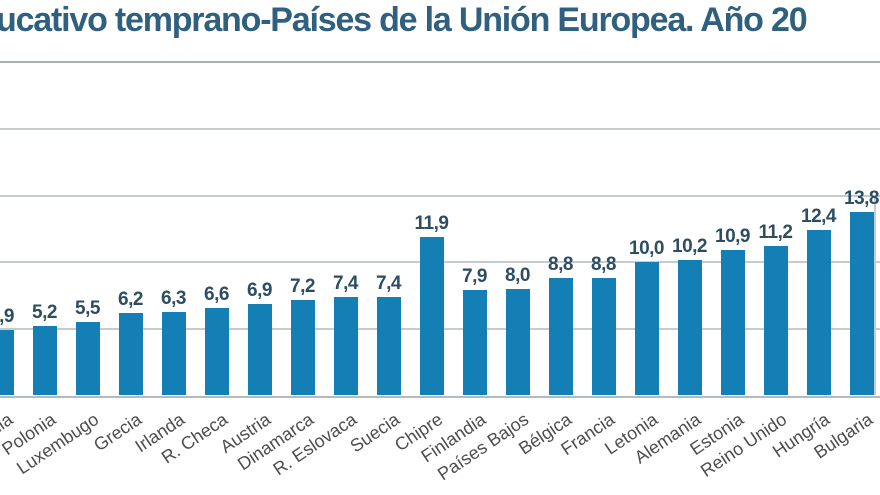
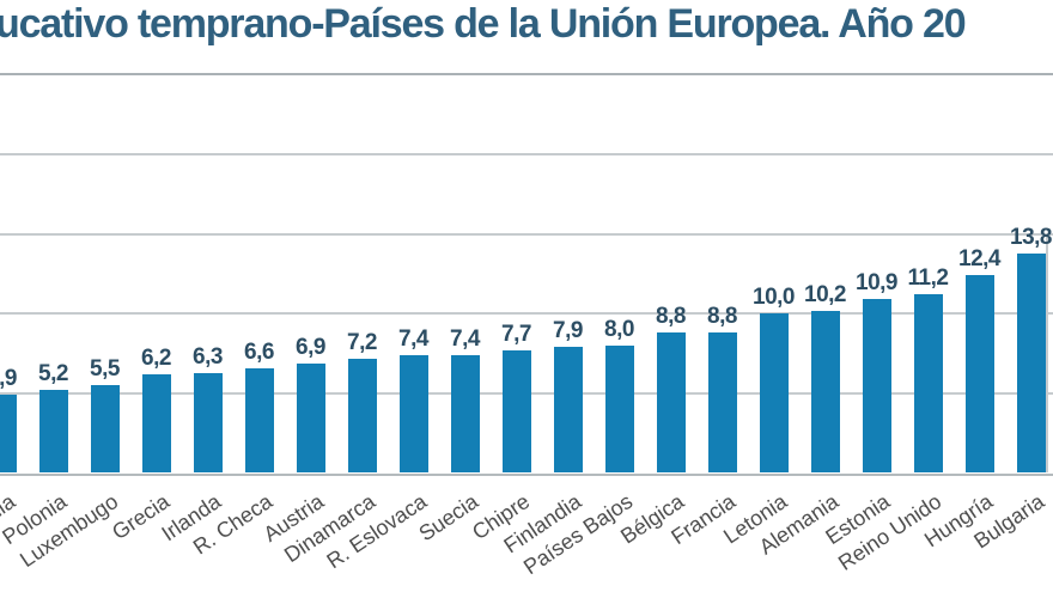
Chipre: 11,9 -> 7,7
